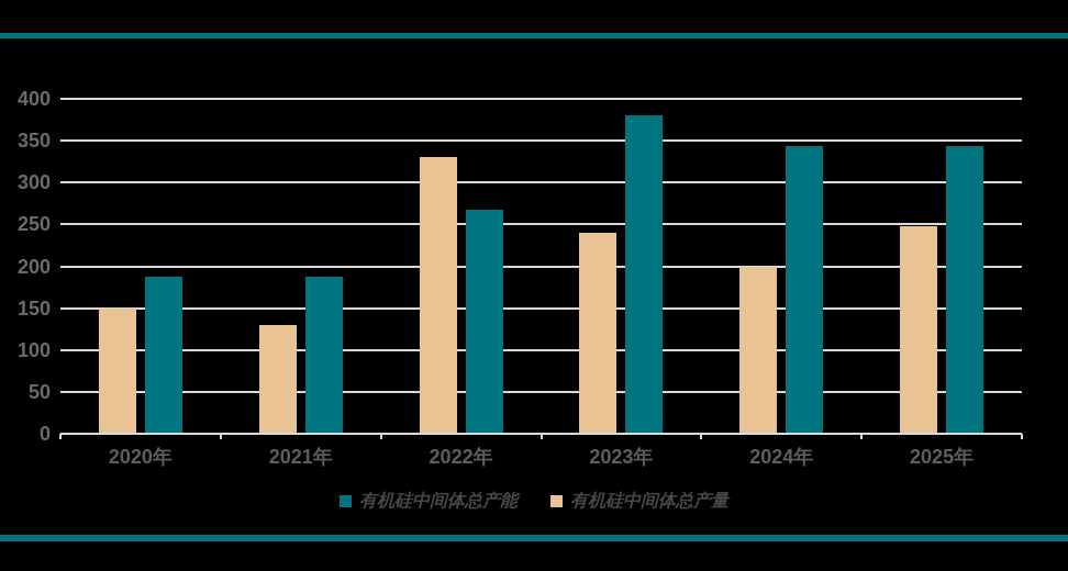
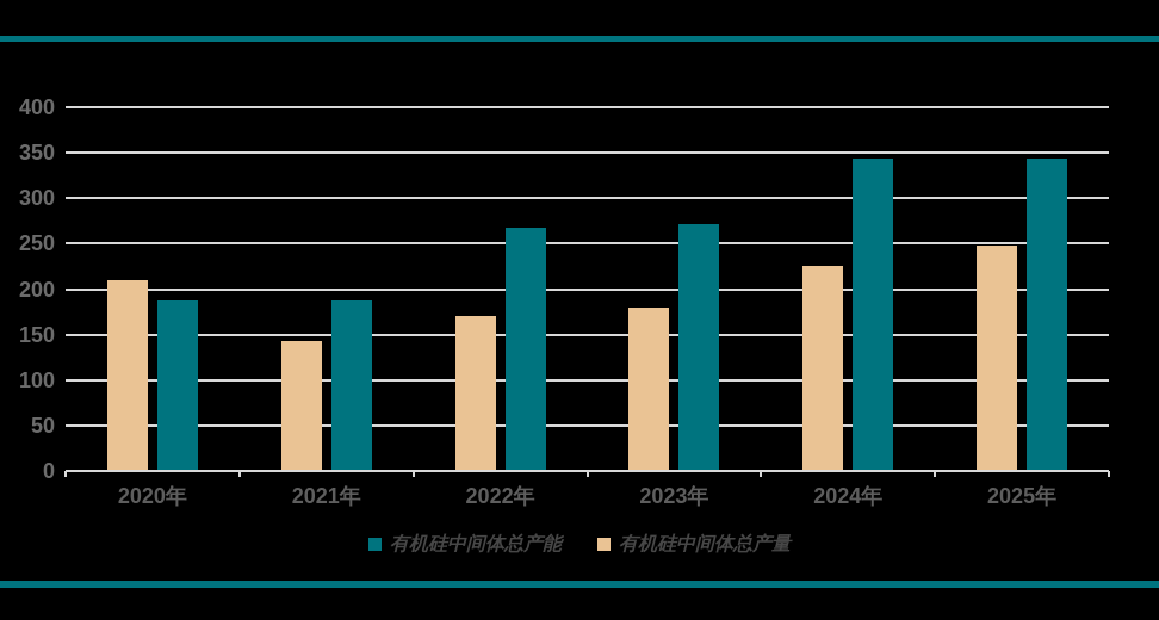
有机硅中间体总产量/2020年: 150 -> 210
有机硅中间体总产量/2021年: 130 -> 140
有机硅中间体总产量/2022年: 330 -> 170
有机硅中间体总产能/2023年: 380 -> 270
有机硅中间体总产量/2023年: 240 -> 180
有机硅中间体总产量/2024年: 200 -> 220
